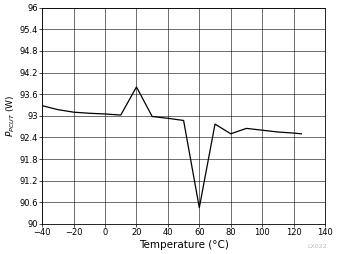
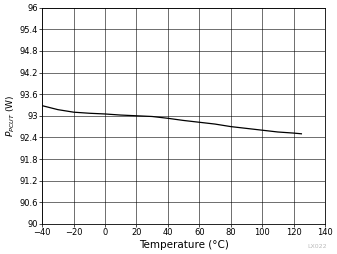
20: 93.80 -> 93.00
60: 90.45 -> 92.82
80: 92.50 -> 92.70
